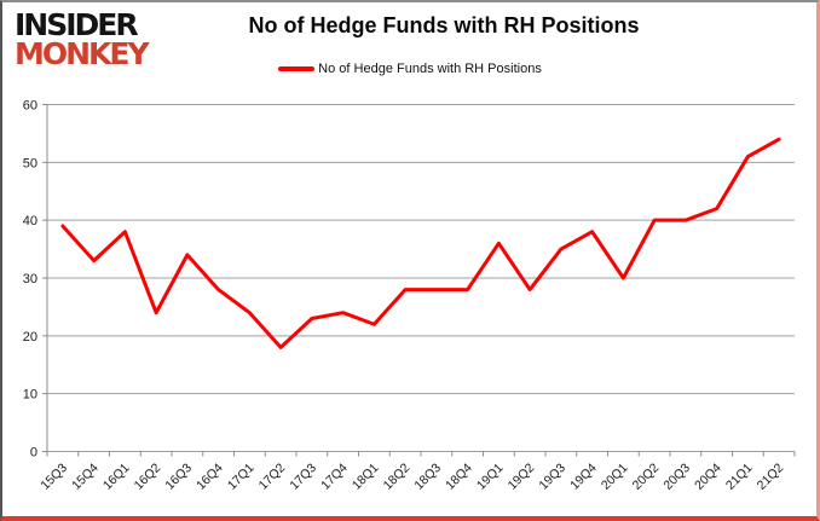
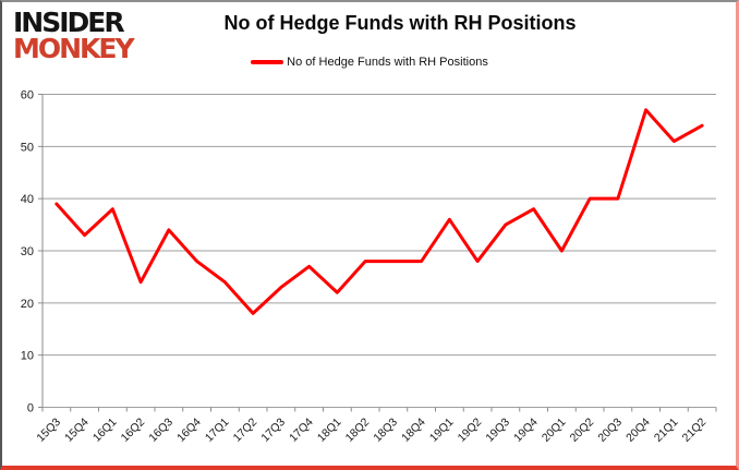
17Q4: 24 -> 27
20Q4: 42 -> 57
